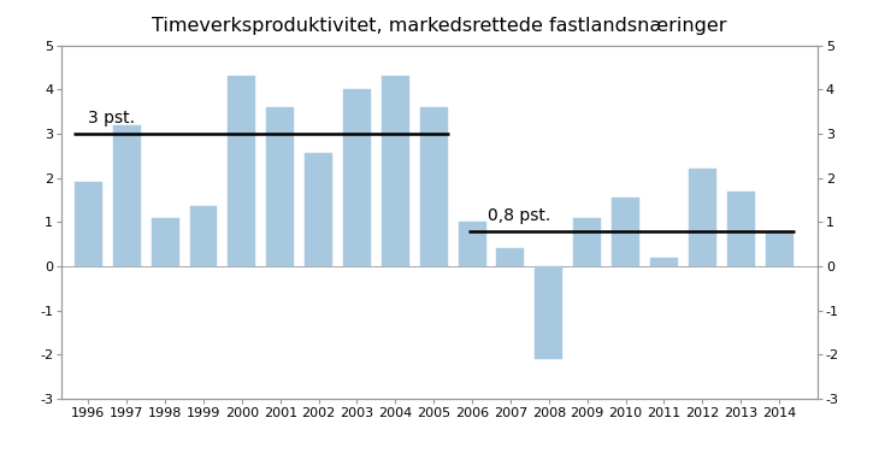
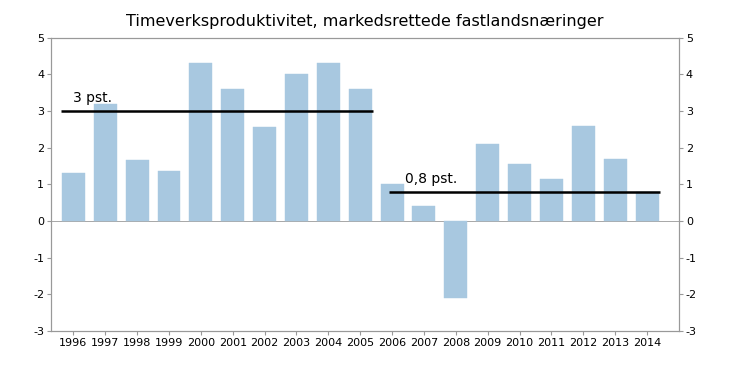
1996: 1.90 -> 1.30
1998: 1.10 -> 1.65
2009: 1.10 -> 2.10
2011: 0.20 -> 1.15
2012: 2.20 -> 2.60
